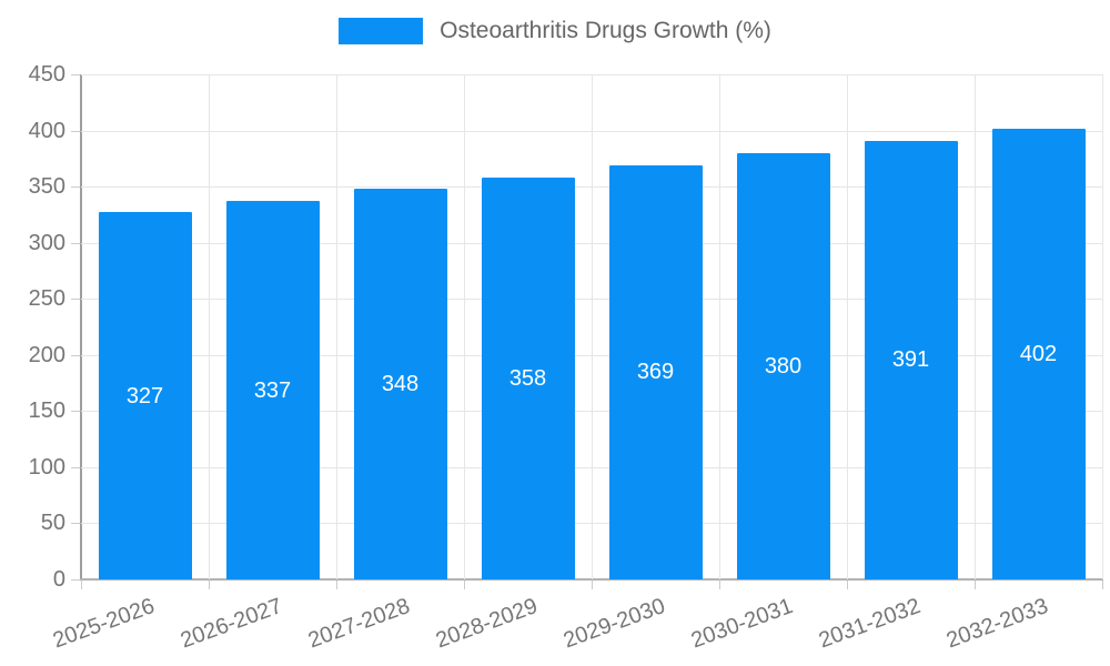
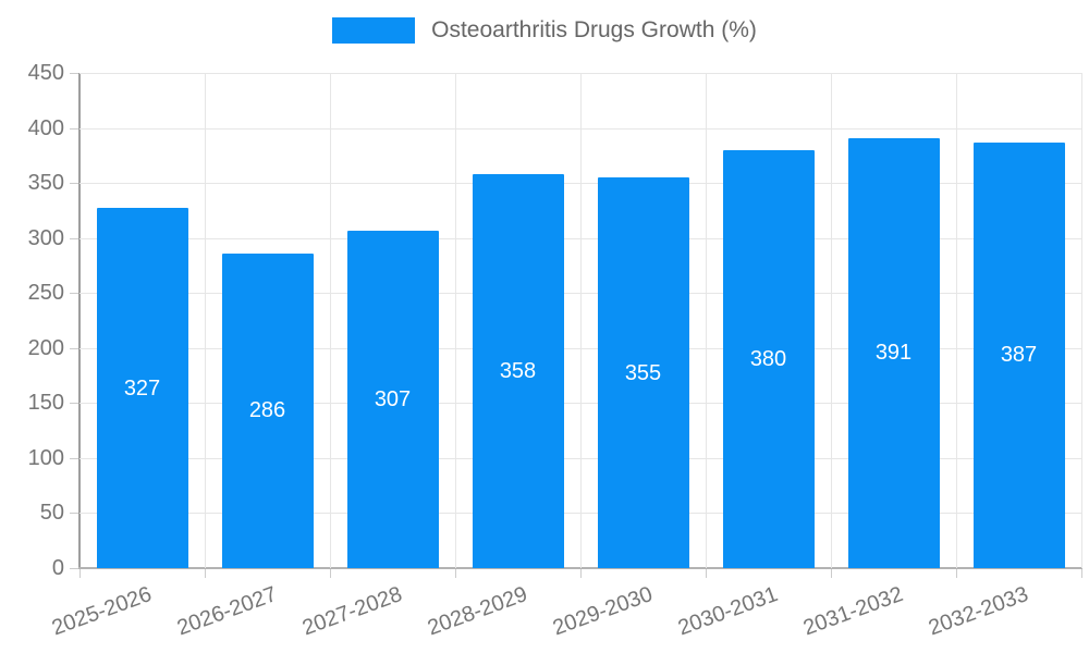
2026-2027: 337 -> 286
2027-2028: 348 -> 307
2029-2030: 369 -> 355
2032-2033: 402 -> 387
